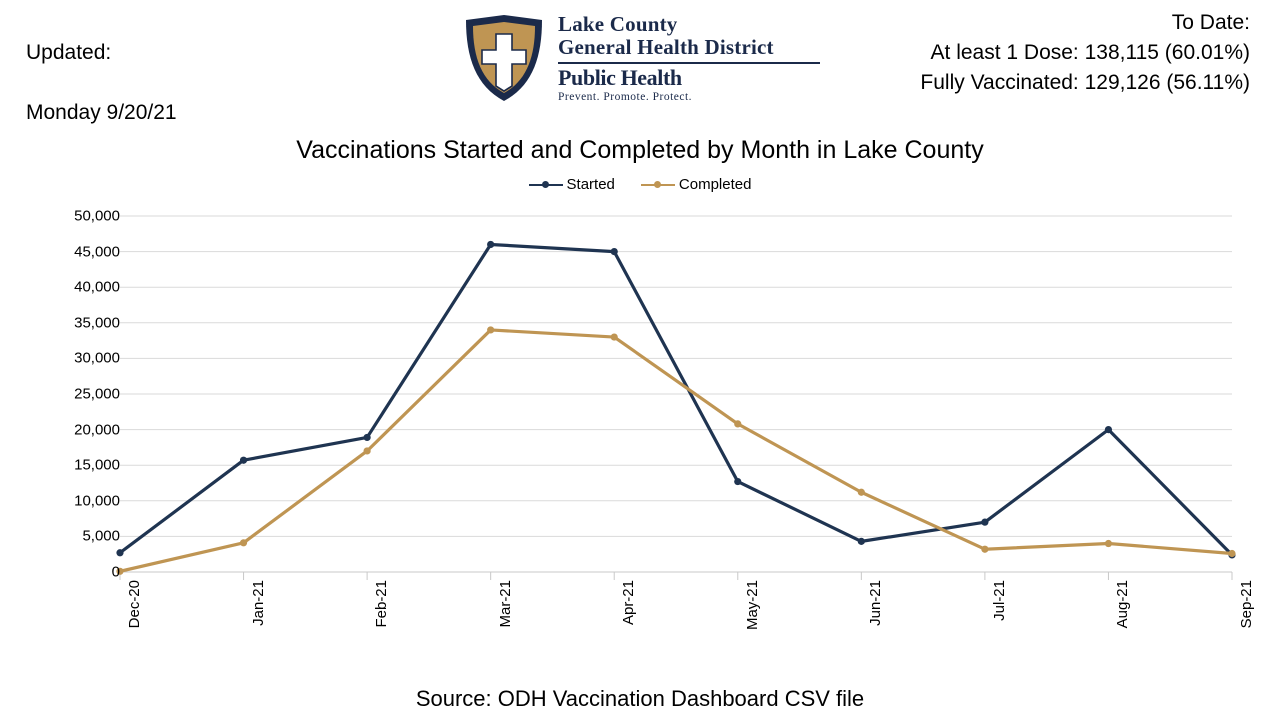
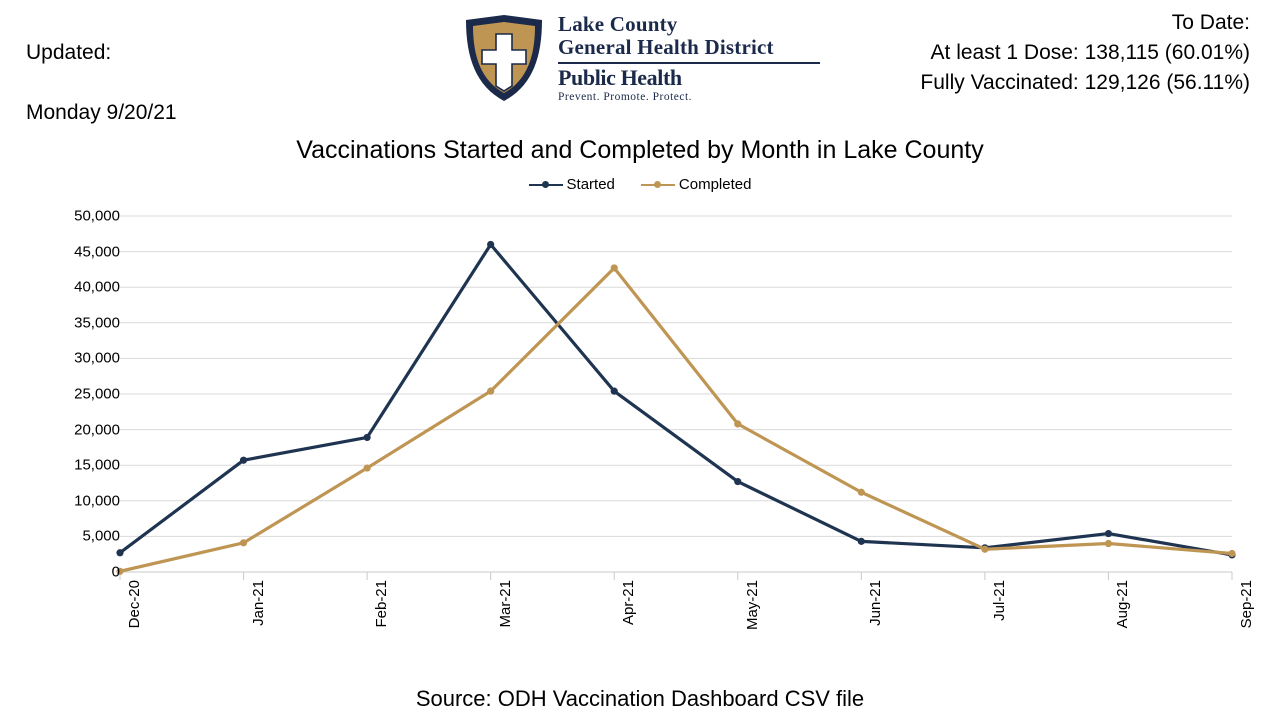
Completed/Feb-21: 17000 -> 15000
Completed/Mar-21: 34000 -> 25000
Started/Apr-21: 45000 -> 25000
Completed/Apr-21: 33000 -> 43000
Started/Jul-21: 7000 -> 3000
Started/Aug-21: 20000 -> 5000
